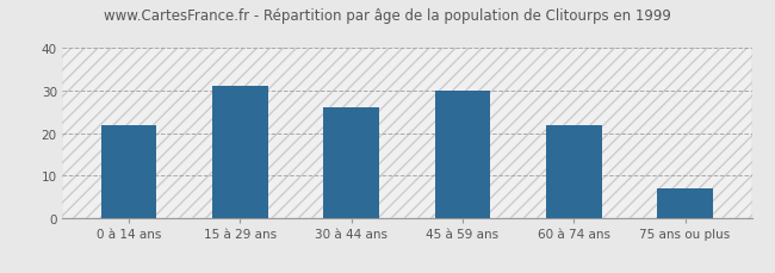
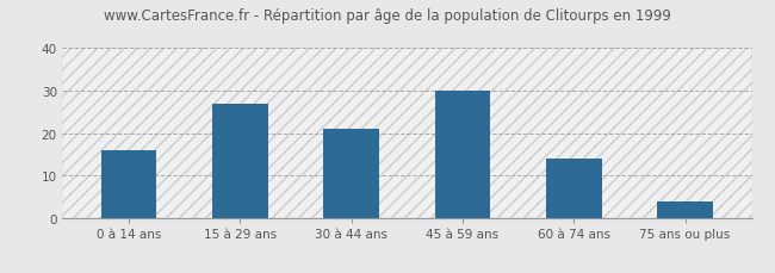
0 à 14 ans: 22 -> 16
15 à 29 ans: 31 -> 27
30 à 44 ans: 26 -> 21
60 à 74 ans: 22 -> 14
75 ans ou plus: 7 -> 4
